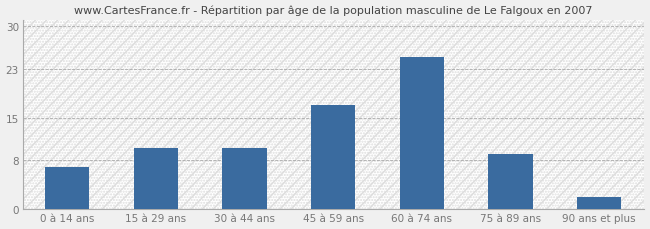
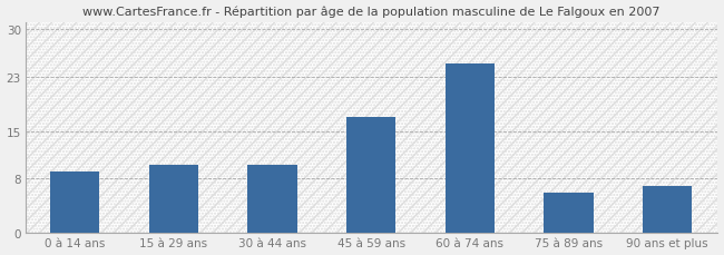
0 à 14 ans: 7 -> 9
75 à 89 ans: 9 -> 6
90 ans et plus: 2 -> 7
